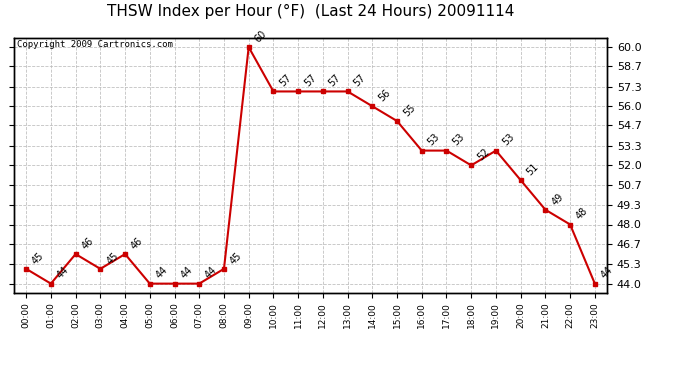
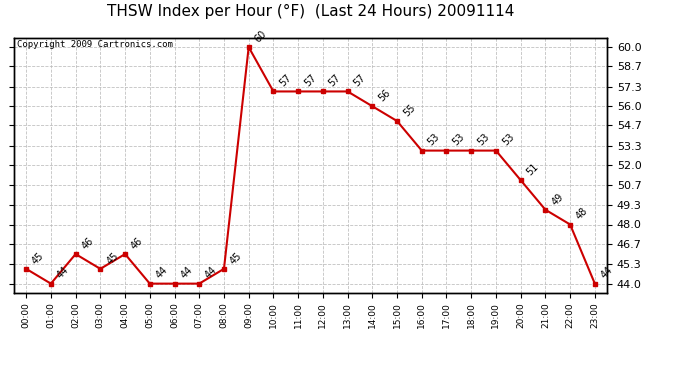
18:00: 52 -> 53
